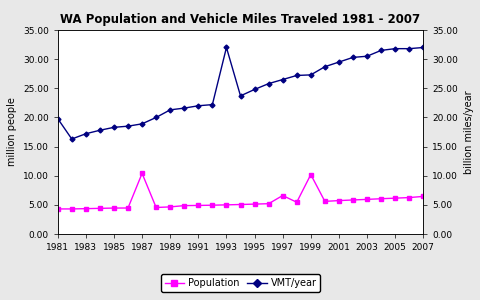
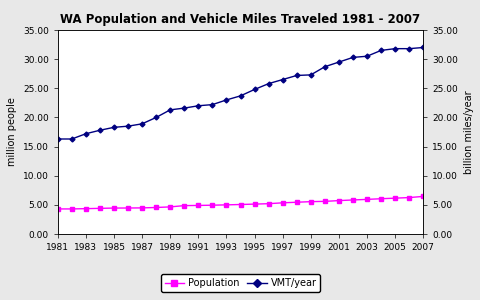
VMT/year/1981: 19.8 -> 16.3
Population/1987: 10.4 -> 4.5
VMT/year/1993: 32.0 -> 23.0
Population/1997: 6.6 -> 5.3
Population/1999: 10.2 -> 5.5
